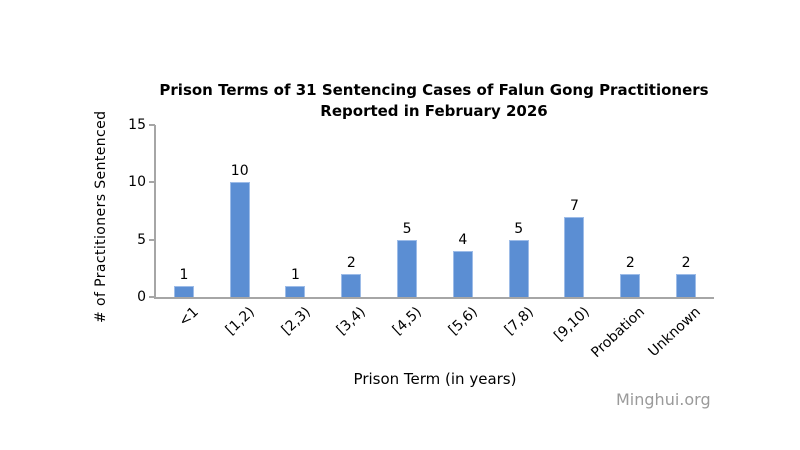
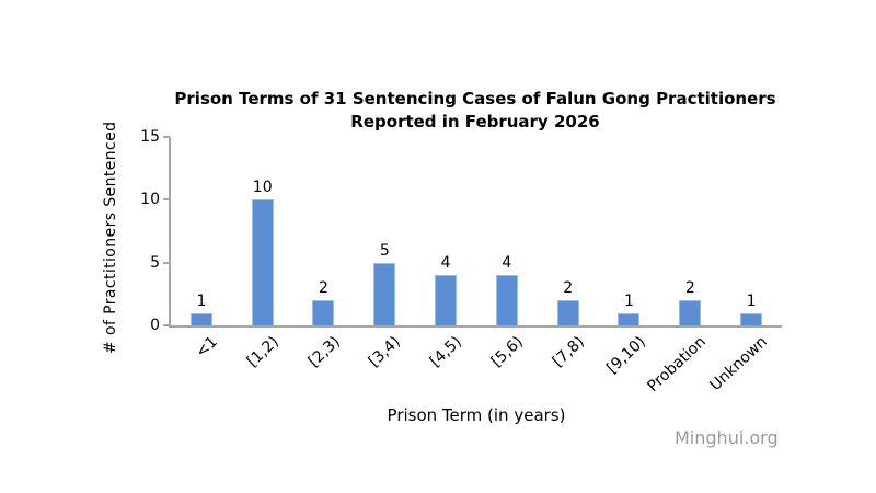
[2,3): 1 -> 2
[3,4): 2 -> 5
[4,5): 5 -> 4
[7,8): 5 -> 2
[9,10): 7 -> 1
Unknown: 2 -> 1
